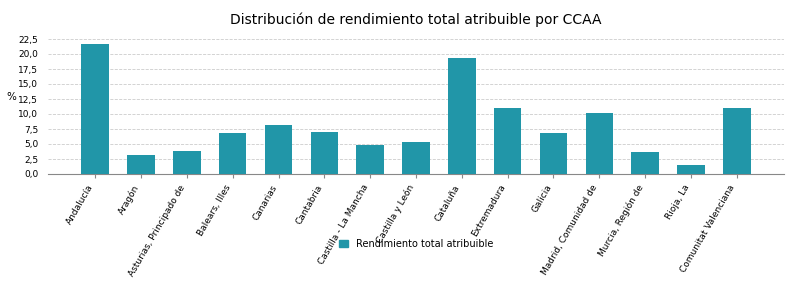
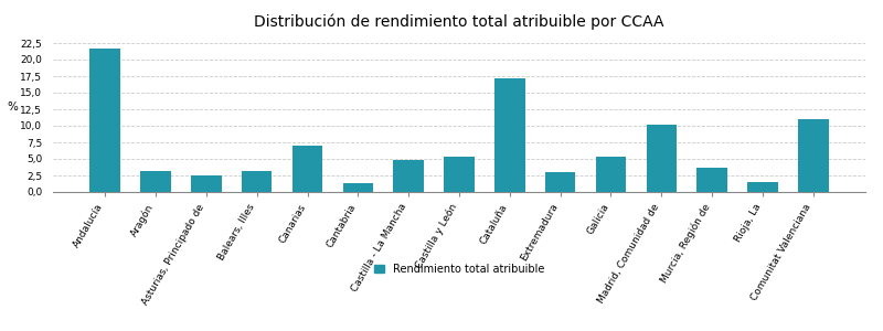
Asturias, Principado de: 3,8 -> 2,5
Balears, Illes: 6,8 -> 3,2
Canarias: 8,2 -> 7,0
Cantabria: 7,0 -> 1,3
Cataluña: 19,4 -> 17,1
Extremadura: 11,0 -> 3,0
Galicia: 6,8 -> 5,4
